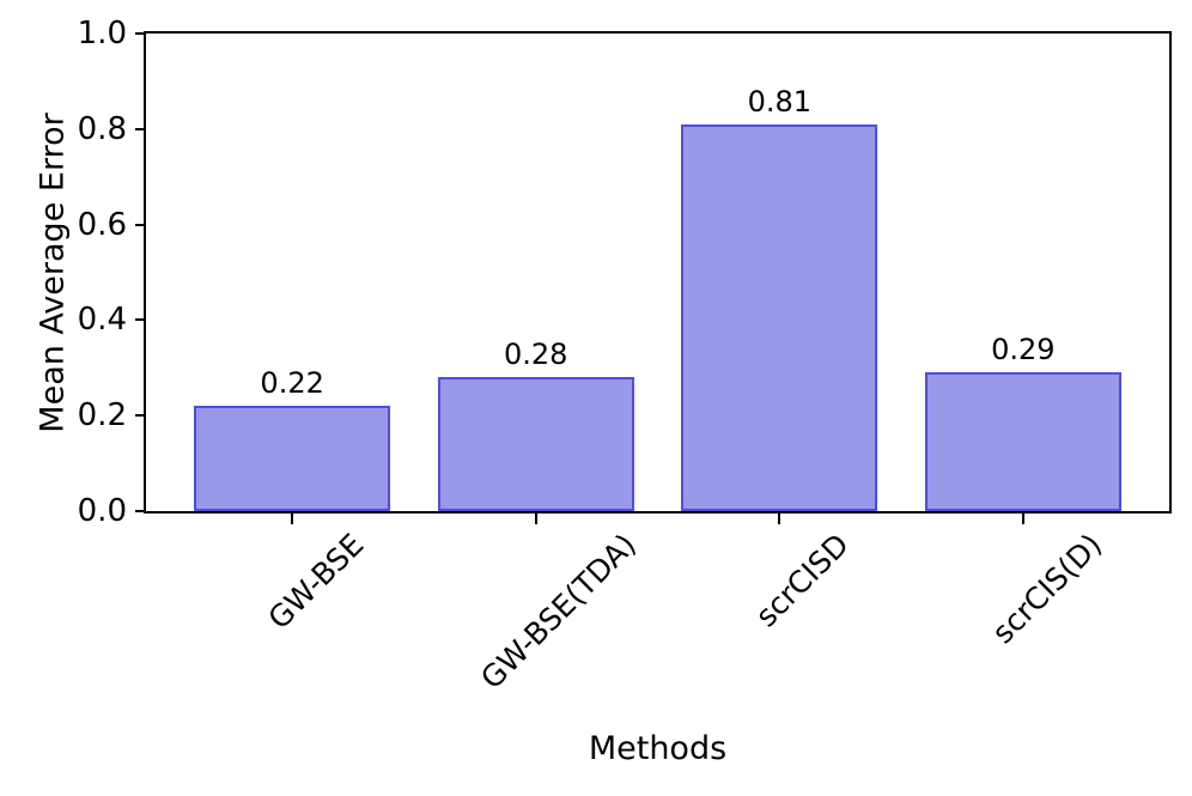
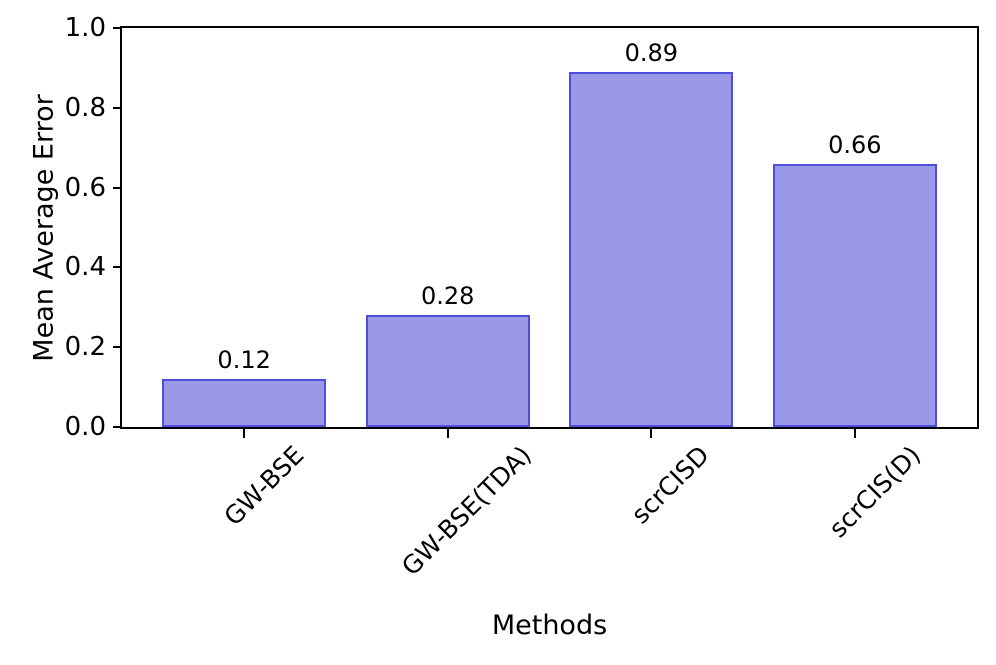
GW-BSE: 0.22 -> 0.12
scrCISD: 0.81 -> 0.89
scrCIS(D): 0.29 -> 0.66
